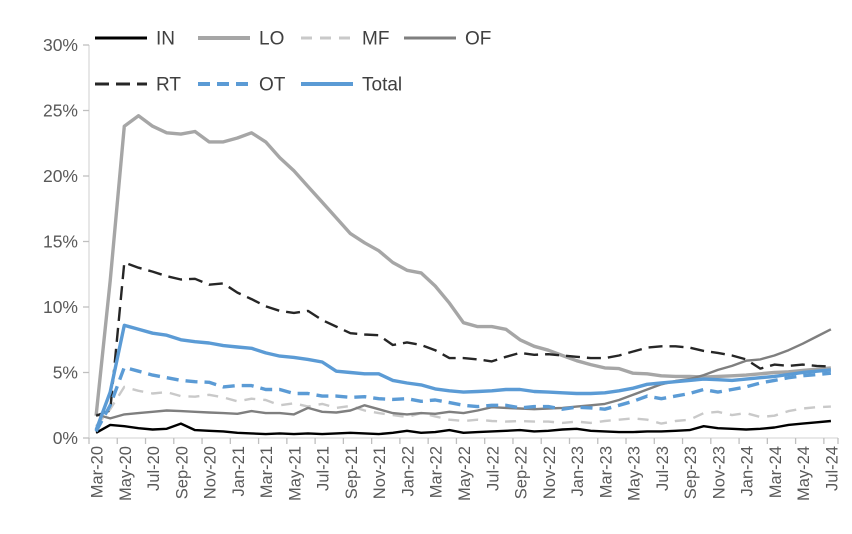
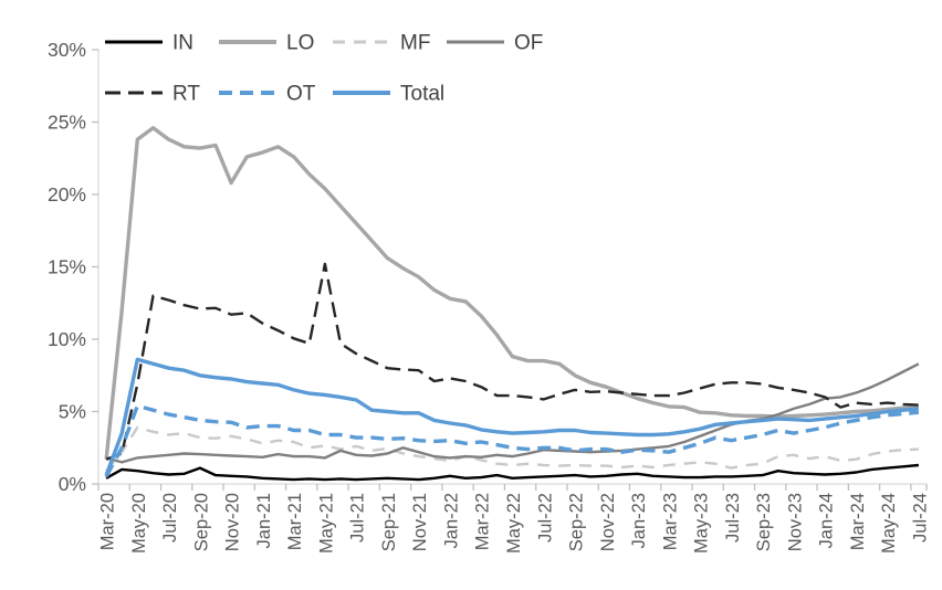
RT/May-20: 13.4% -> 6.9%
LO/Nov-20: 22.6% -> 20.8%
RT/May-21: 9.6% -> 15.2%
